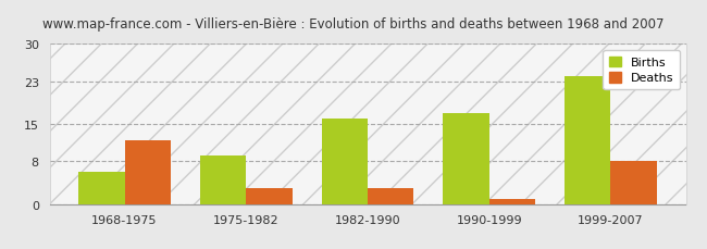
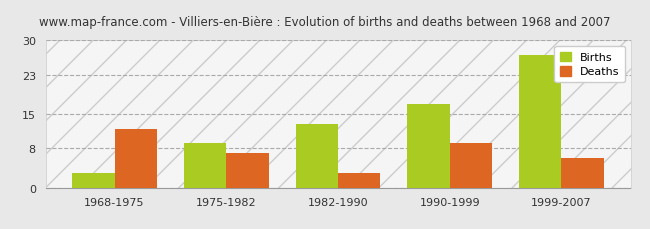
Births/1968-1975: 6 -> 3
Deaths/1975-1982: 3 -> 7
Births/1982-1990: 16 -> 13
Deaths/1990-1999: 1 -> 9
Births/1999-2007: 24 -> 27
Deaths/1999-2007: 8 -> 6
